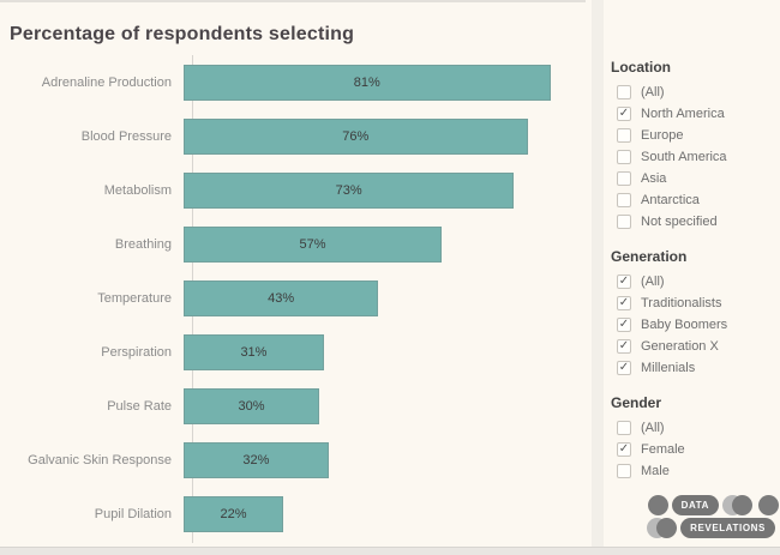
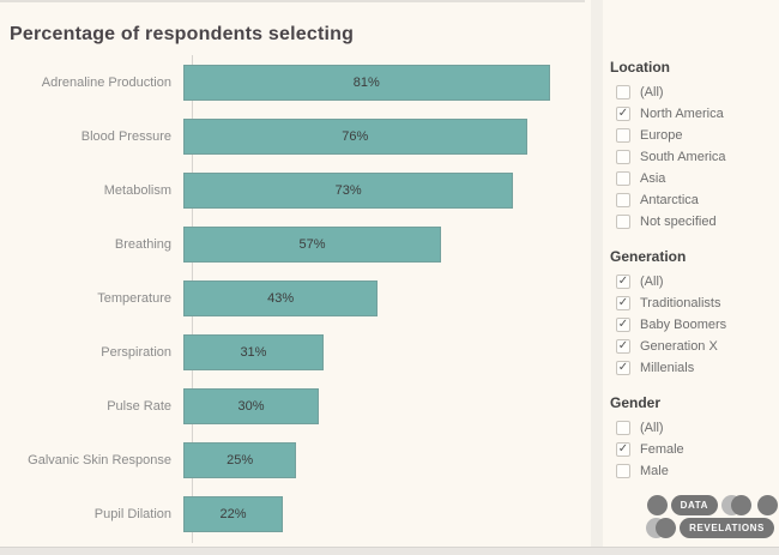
Galvanic Skin Response: 32% -> 25%
